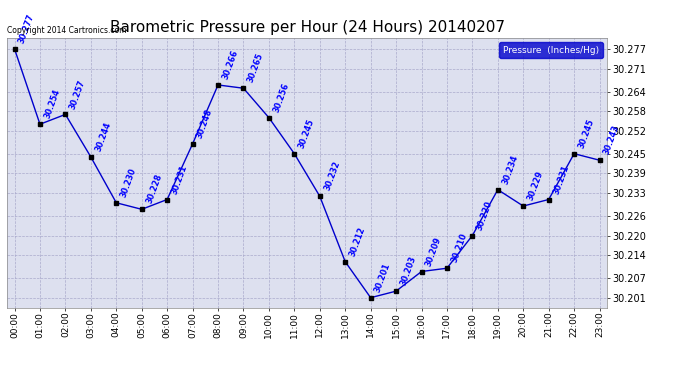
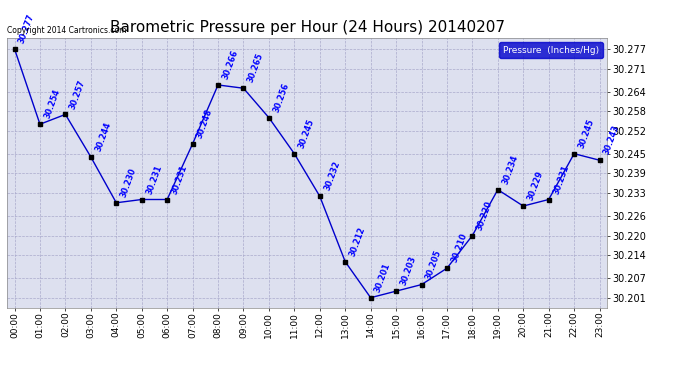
05:00: 30.228 -> 30.231
16:00: 30.209 -> 30.205
